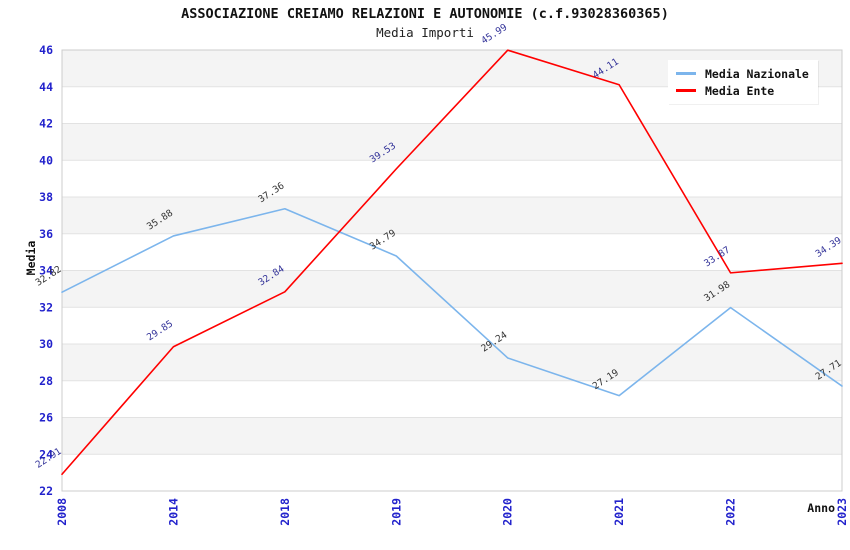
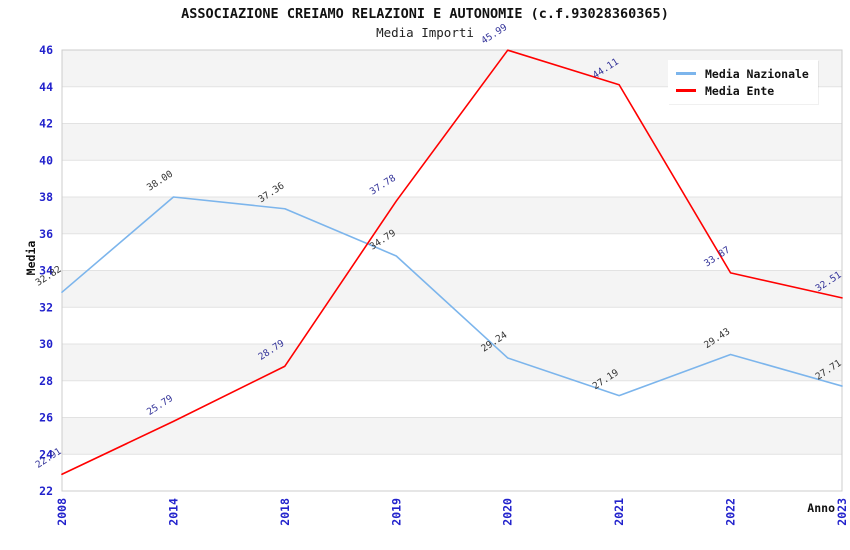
Media Nazionale/2014: 35.88 -> 38.00
Media Ente/2014: 29.85 -> 25.79
Media Ente/2018: 32.84 -> 28.79
Media Ente/2019: 39.53 -> 37.78
Media Nazionale/2022: 31.98 -> 29.43
Media Ente/2023: 34.39 -> 32.51
